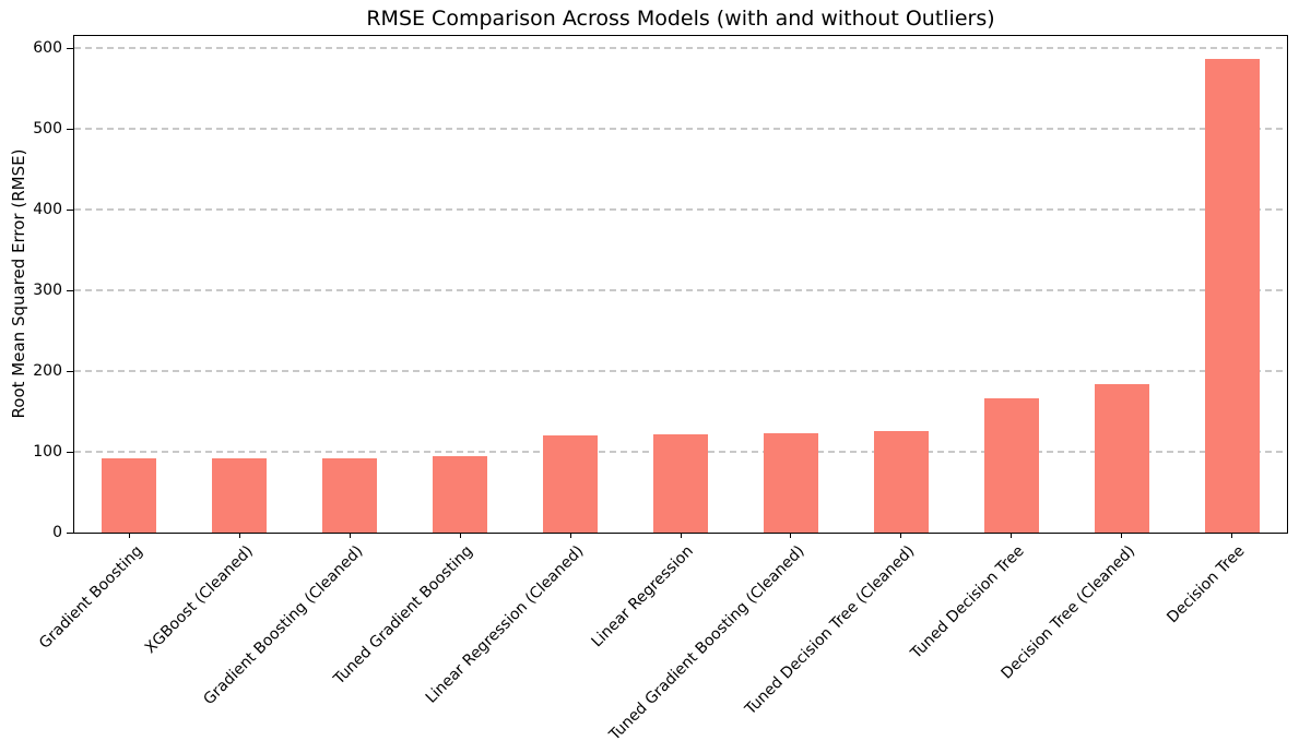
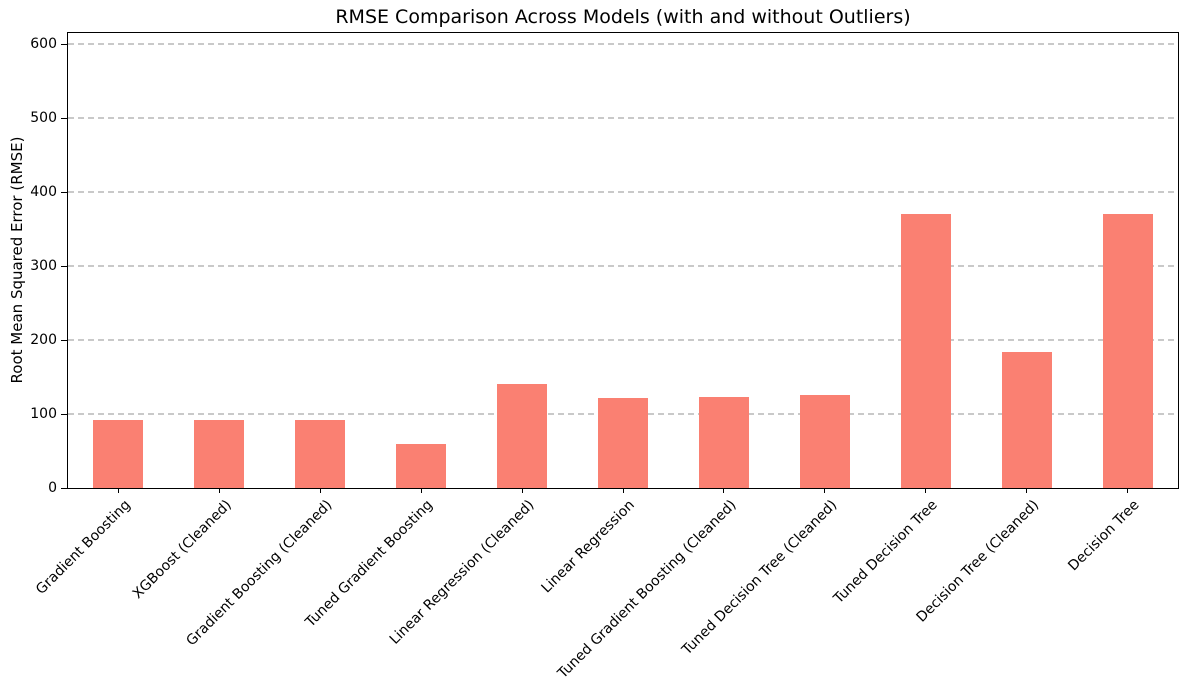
Tuned Gradient Boosting: 90 -> 60
Linear Regression (Cleaned): 120 -> 140
Tuned Decision Tree: 170 -> 370
Decision Tree: 590 -> 370
